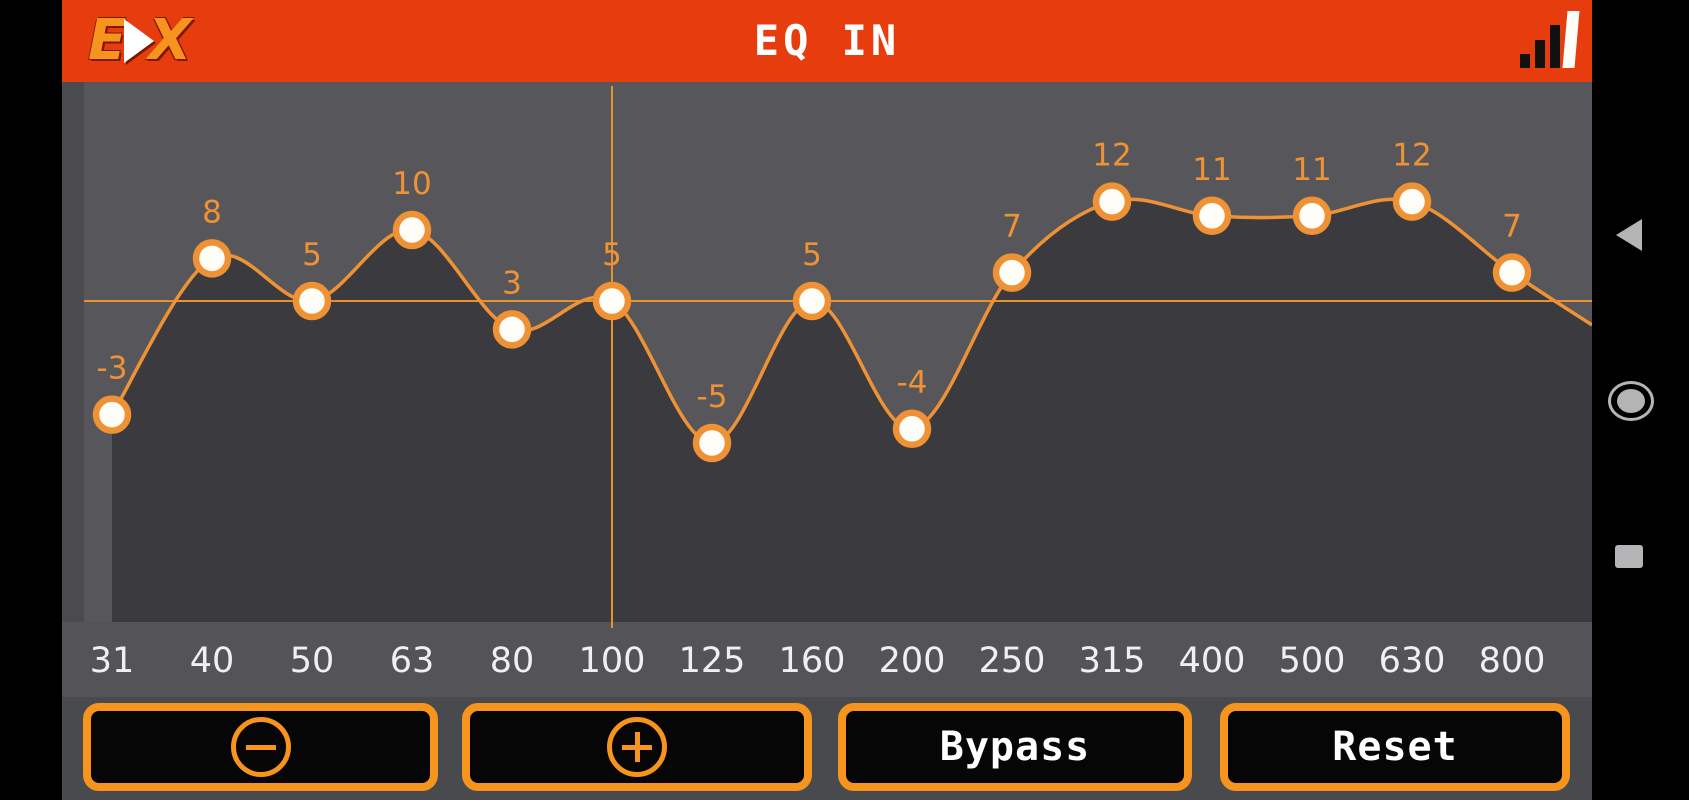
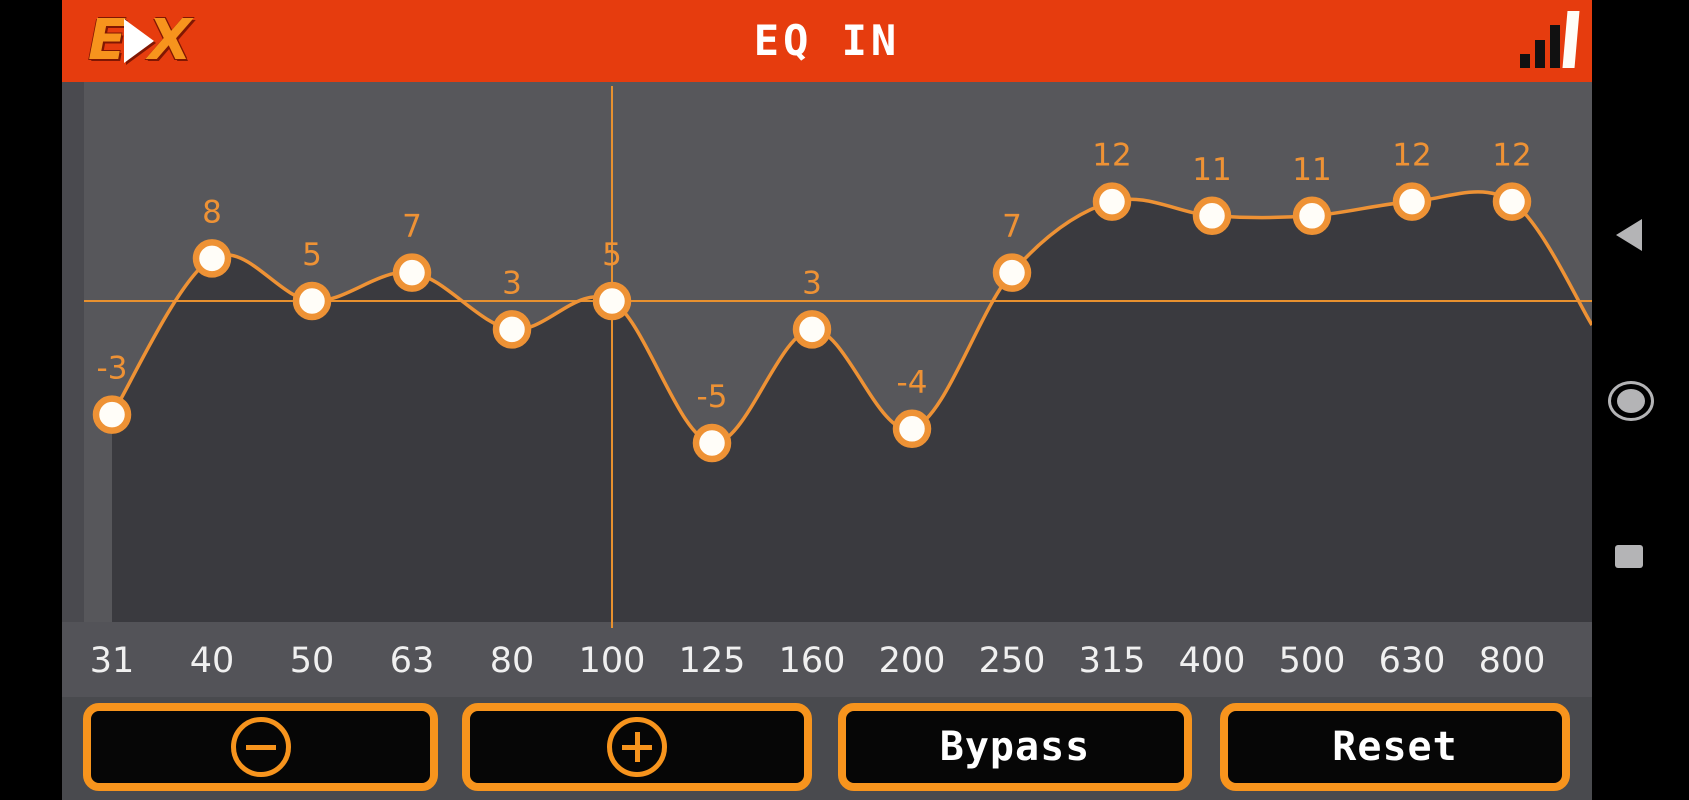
63: 10 -> 7
160: 5 -> 3
800: 7 -> 12
